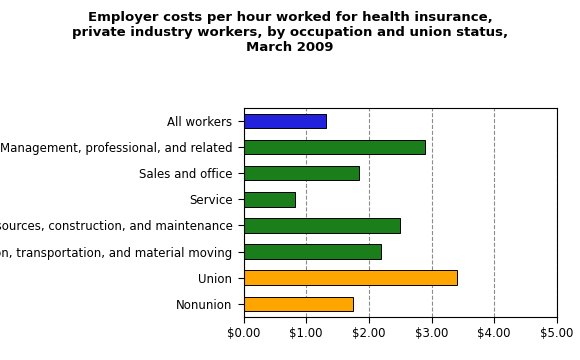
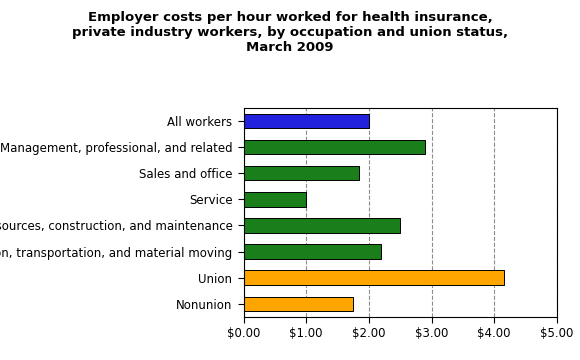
All workers: $1.32 -> $2.00
Service: $0.82 -> $1.00
Union: $3.40 -> $4.15
